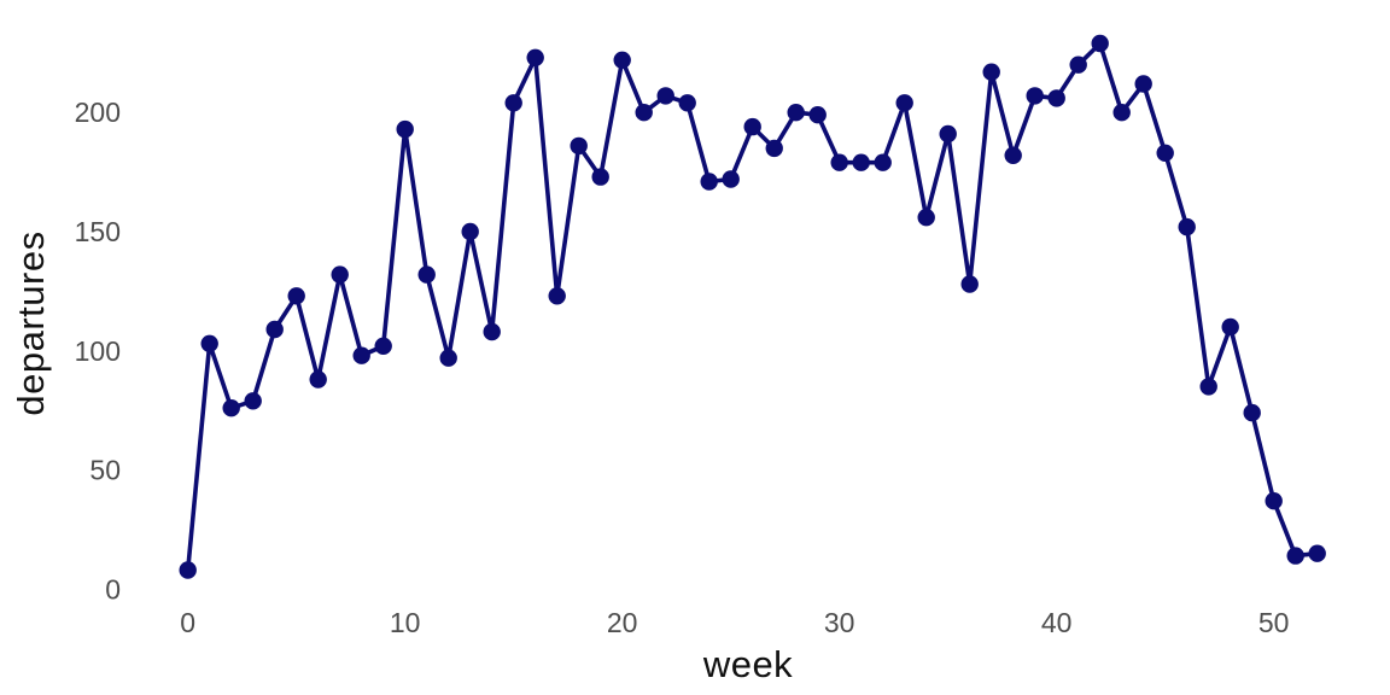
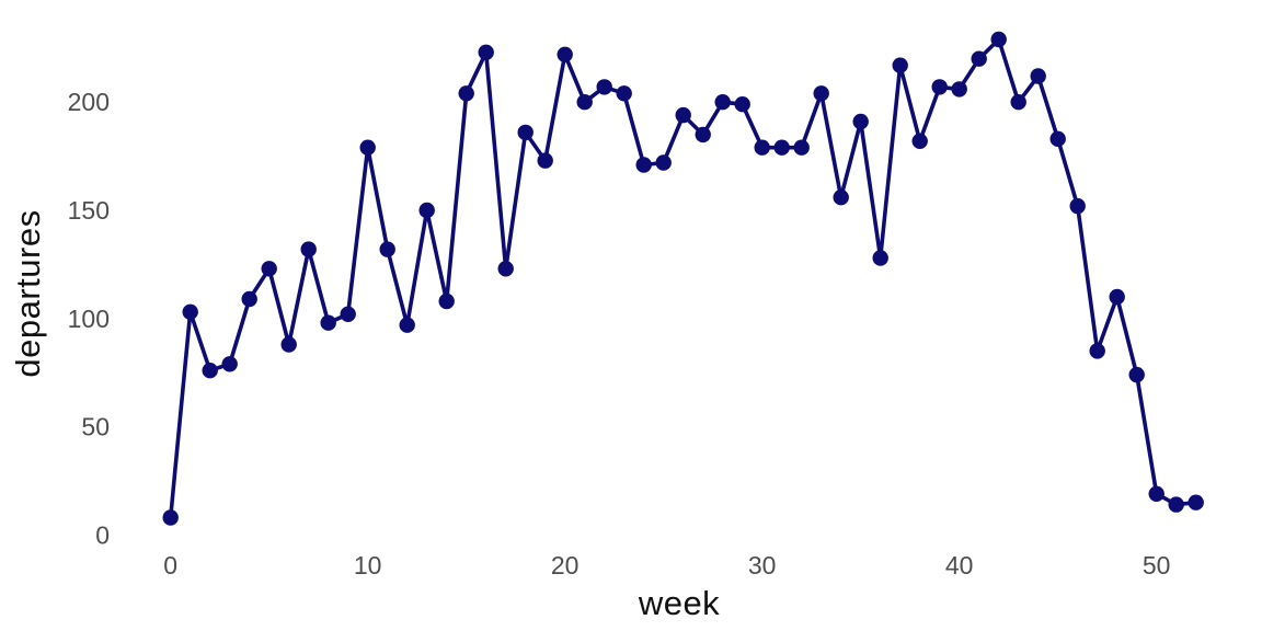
10: 193 -> 179
50: 37 -> 19
